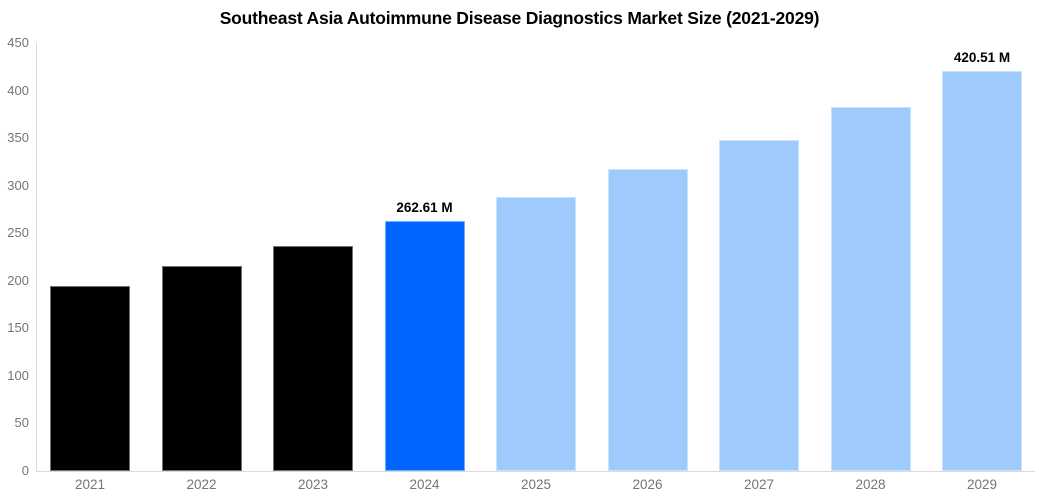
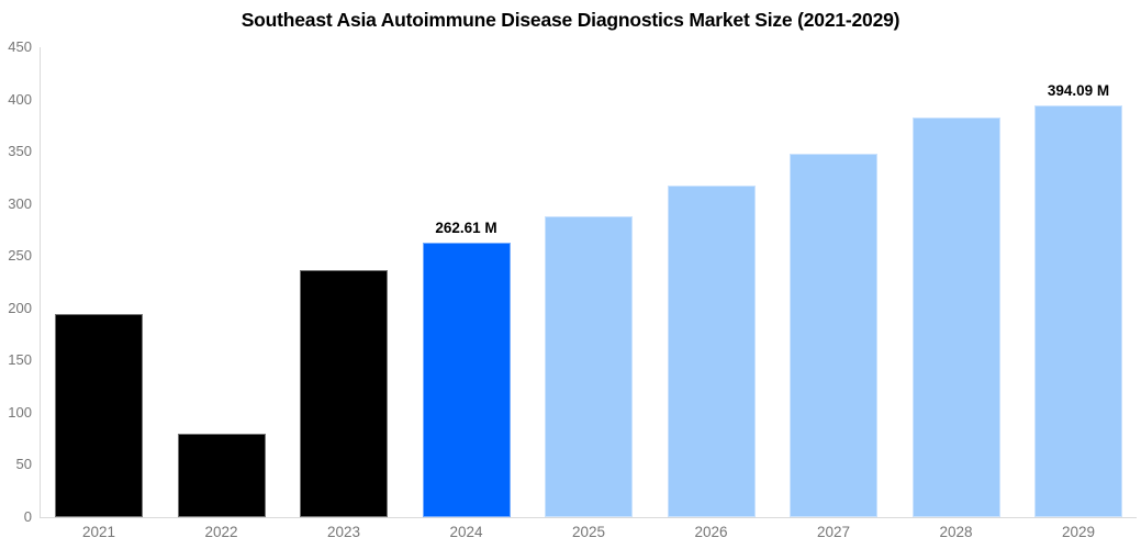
2022: 220 -> 80
2029: 420.51 -> 394.09
